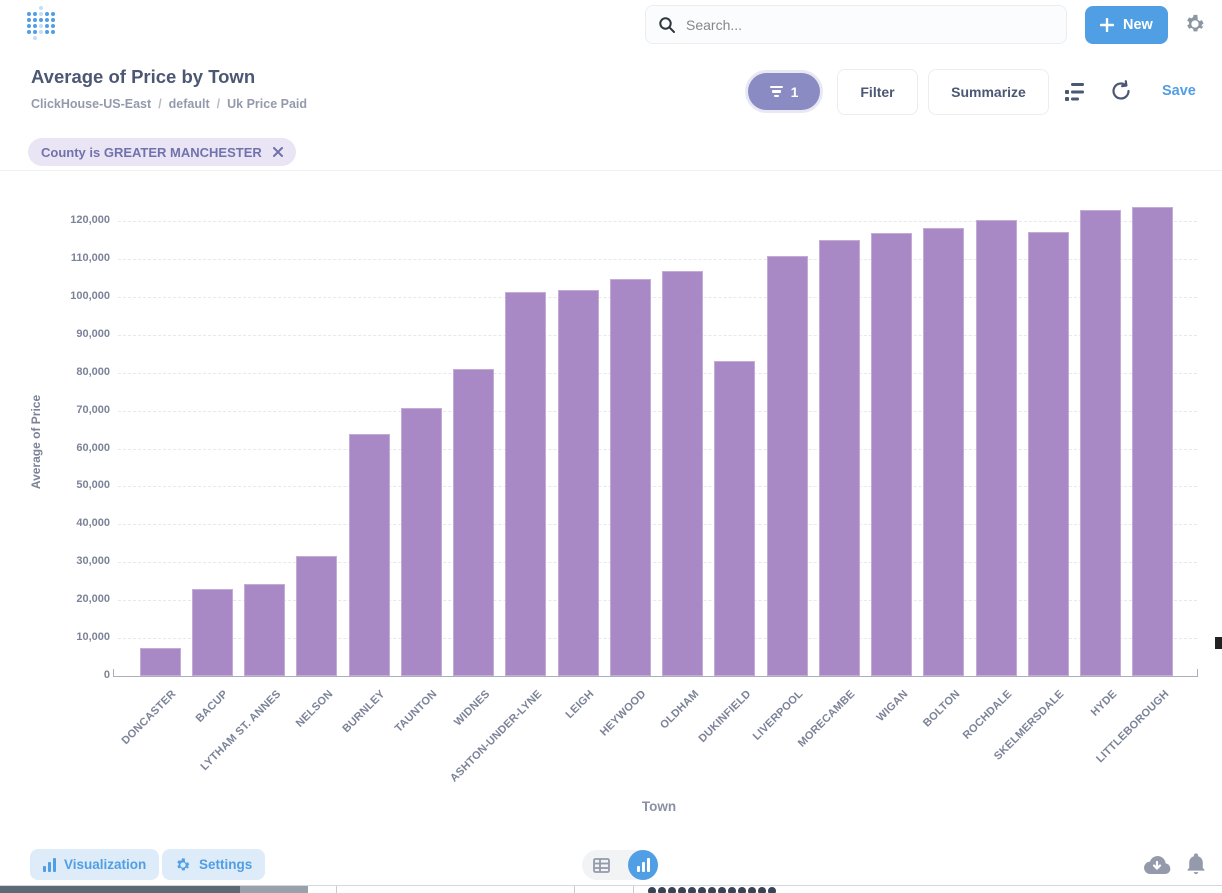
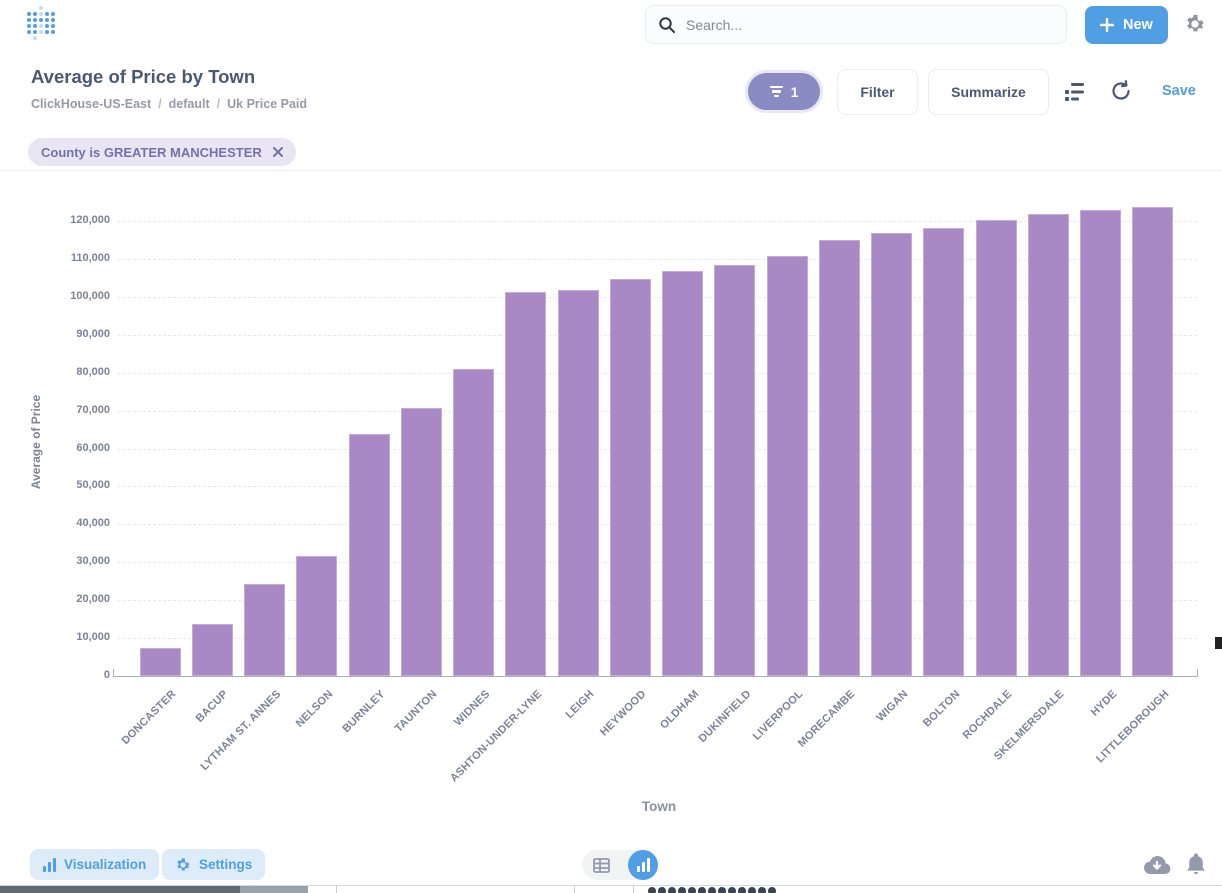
BACUP: 23000 -> 14000
DUKINFIELD: 83000 -> 108000
SKELMERSDALE: 117000 -> 122000
